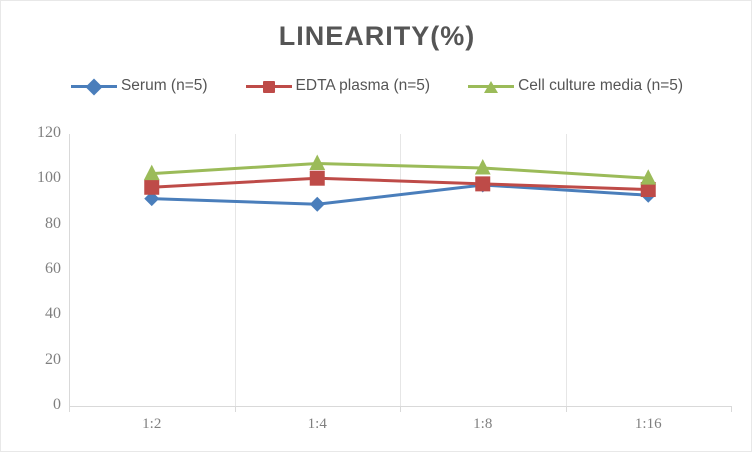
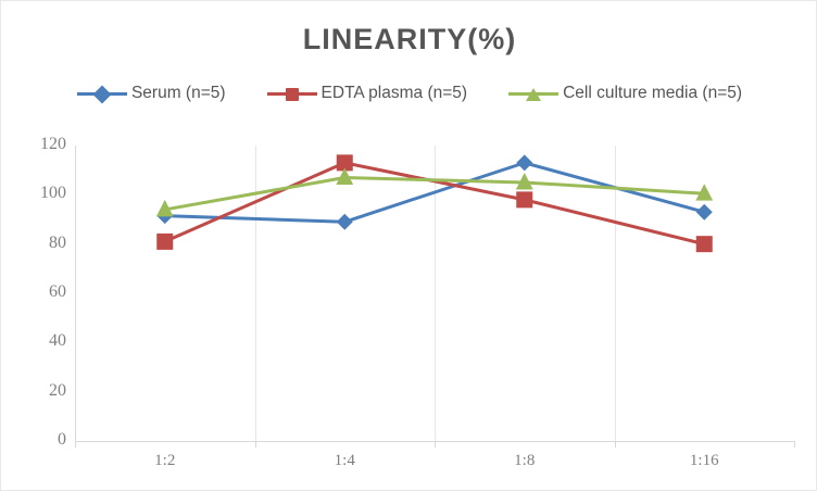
EDTA plasma (n=5)/1:2: 96 -> 81
Cell culture media (n=5)/1:2: 102 -> 94
EDTA plasma (n=5)/1:4: 100 -> 113
Serum (n=5)/1:8: 98 -> 113
EDTA plasma (n=5)/1:16: 96 -> 80
